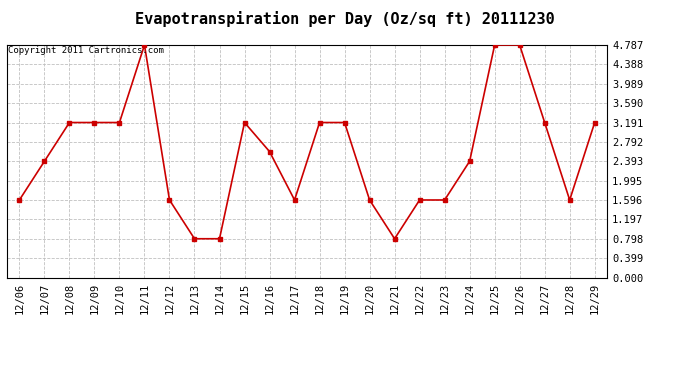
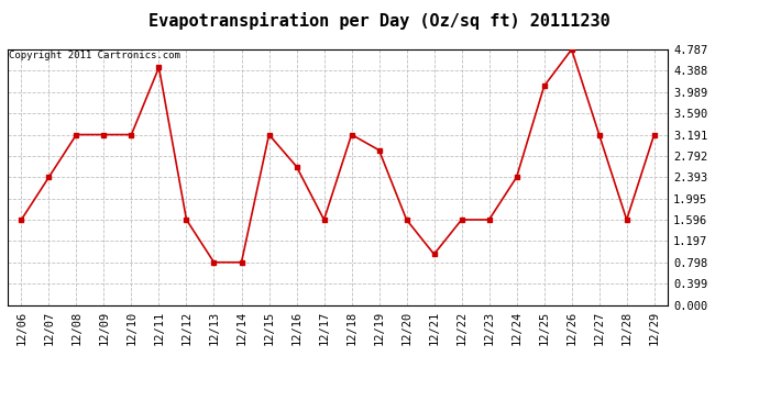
12/11: 4.79 -> 4.45
12/19: 3.19 -> 2.90
12/21: 0.80 -> 0.95
12/25: 4.79 -> 4.10
